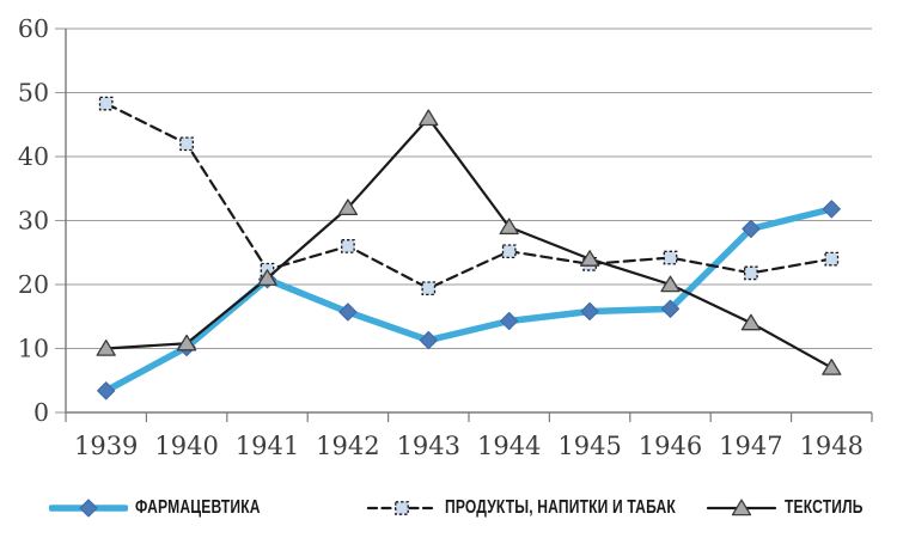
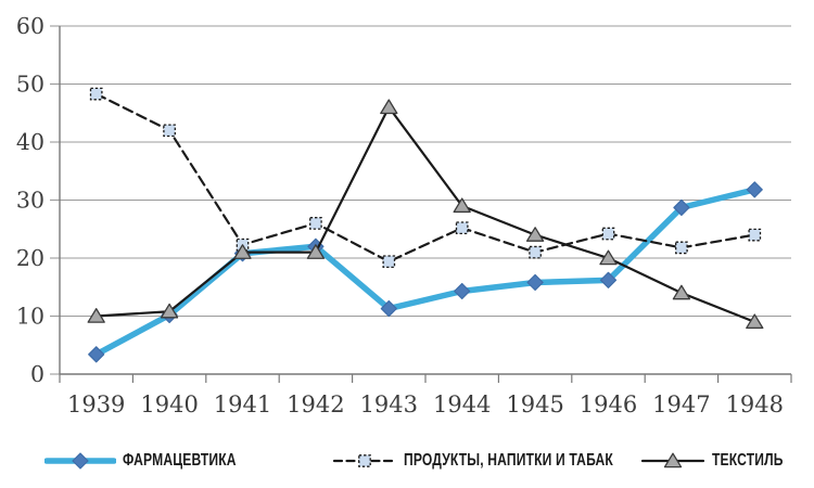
ФАРМАЦЕВТИКА/1942: 16 -> 22
ТЕКСТИЛЬ/1942: 32 -> 21
ПРОДУКТЫ, НАПИТКИ И ТАБАК/1945: 23 -> 21
ТЕКСТИЛЬ/1948: 7 -> 9
